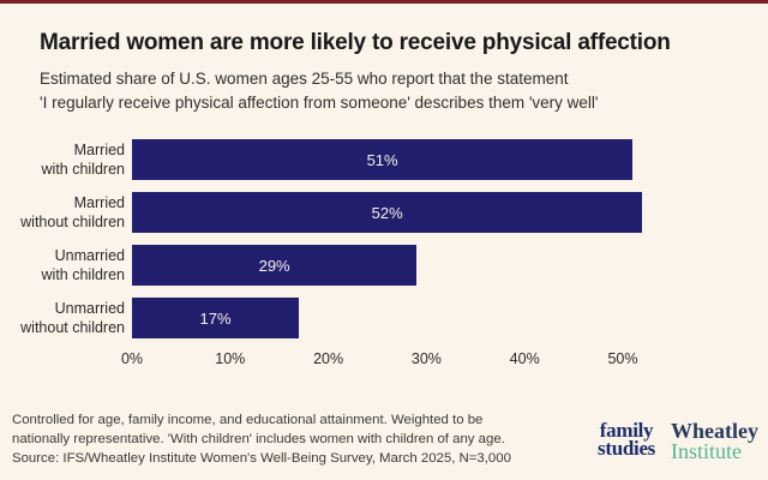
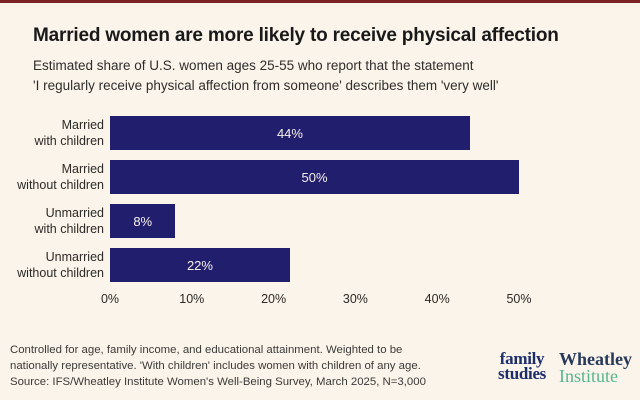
Married with children: 51% -> 44%
Married without children: 52% -> 50%
Unmarried with children: 29% -> 8%
Unmarried without children: 17% -> 22%
